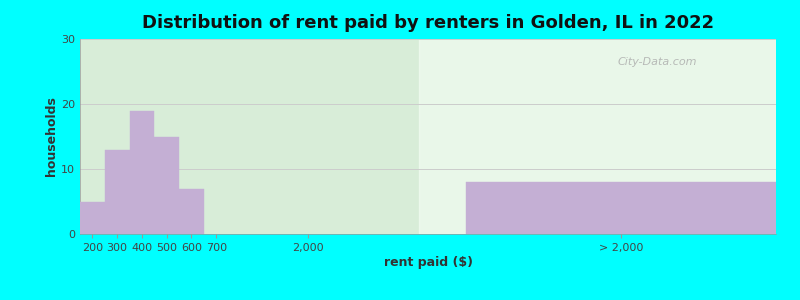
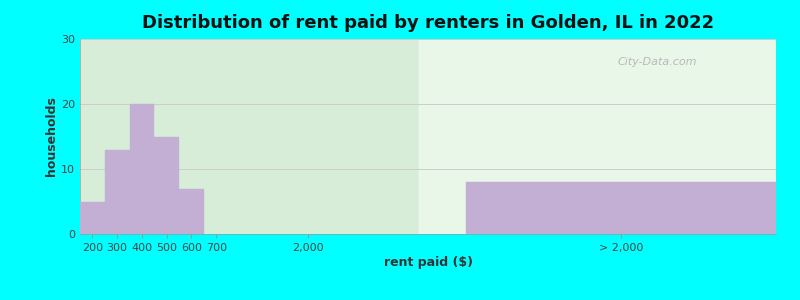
400: 19 -> 20
